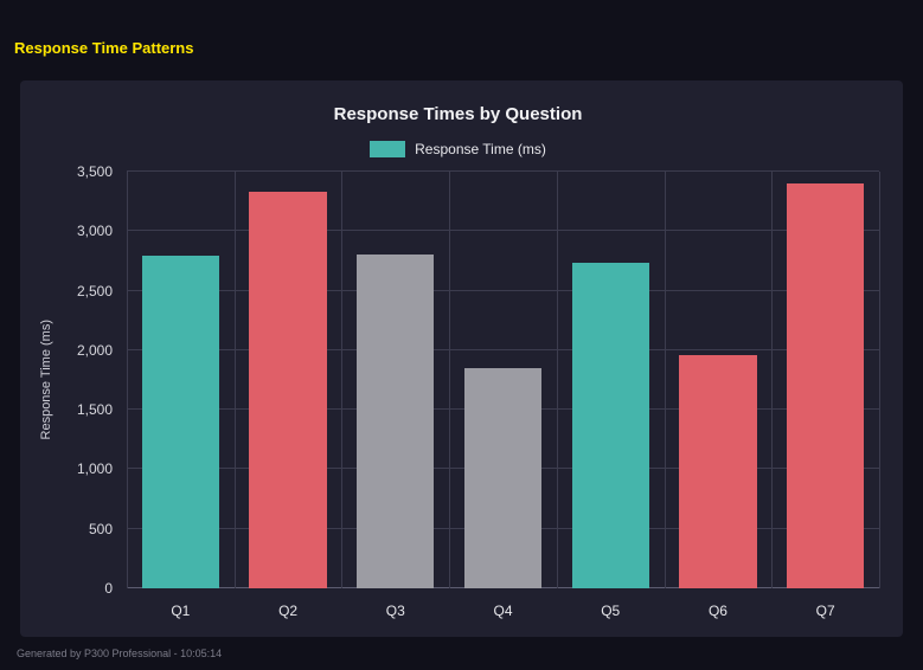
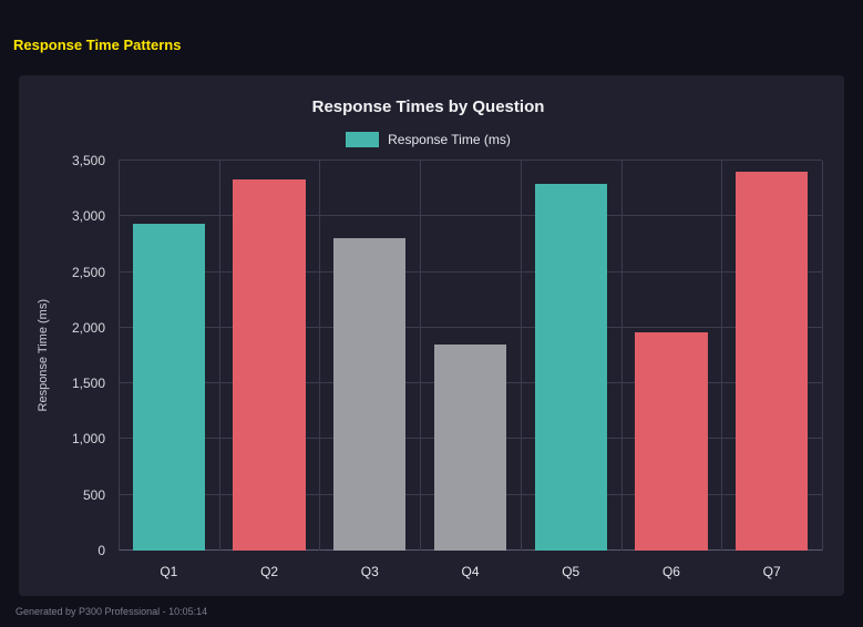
Q1: 2790 -> 2930
Q5: 2730 -> 3290
